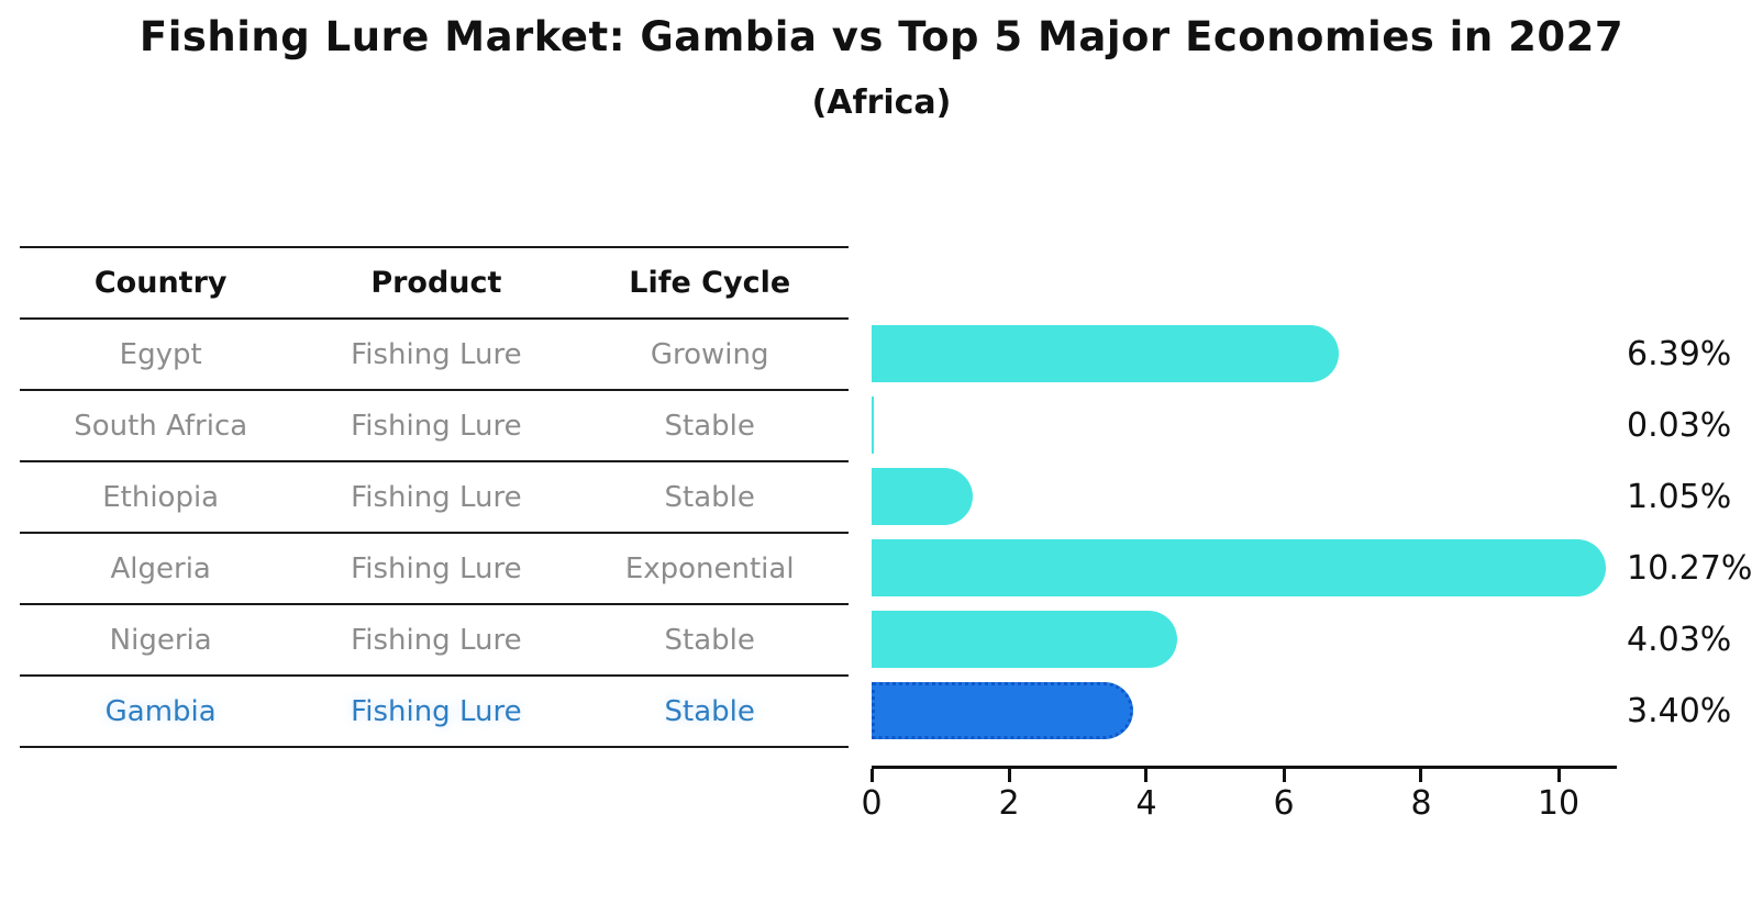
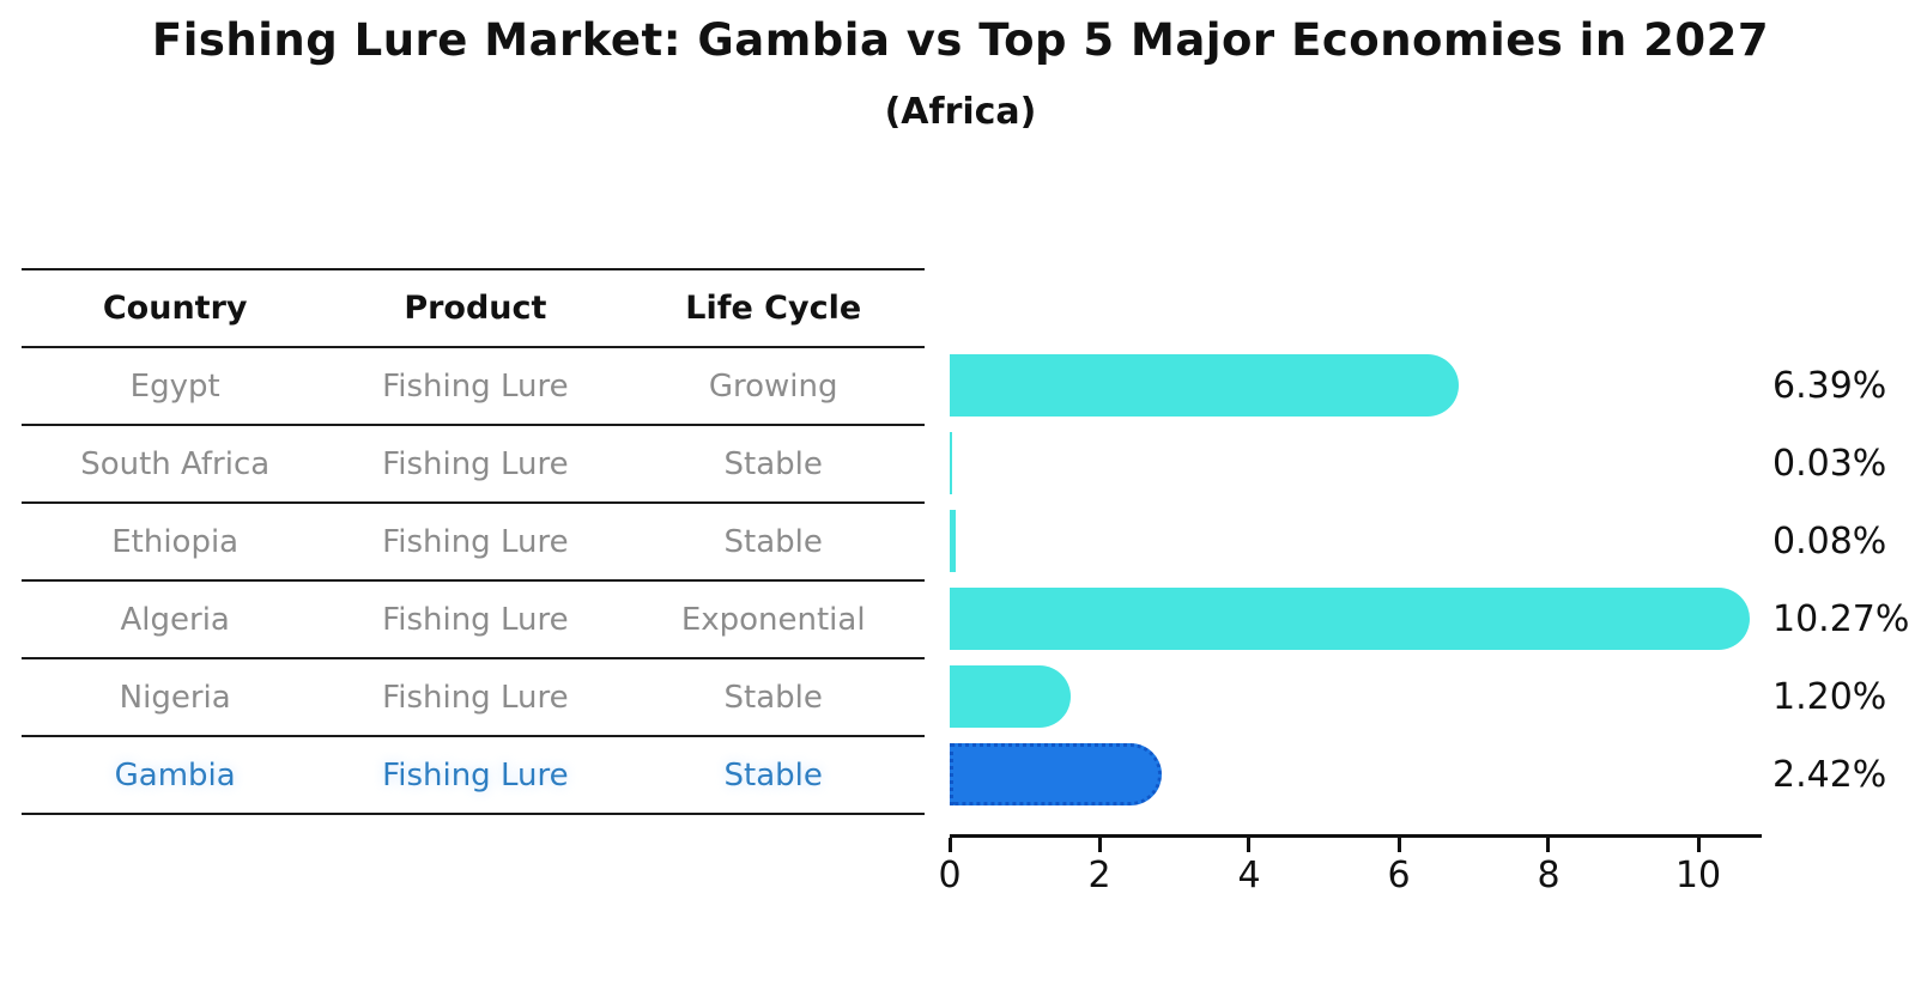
Ethiopia: 1.05% -> 0.08%
Nigeria: 4.03% -> 1.20%
Gambia: 3.40% -> 2.42%
